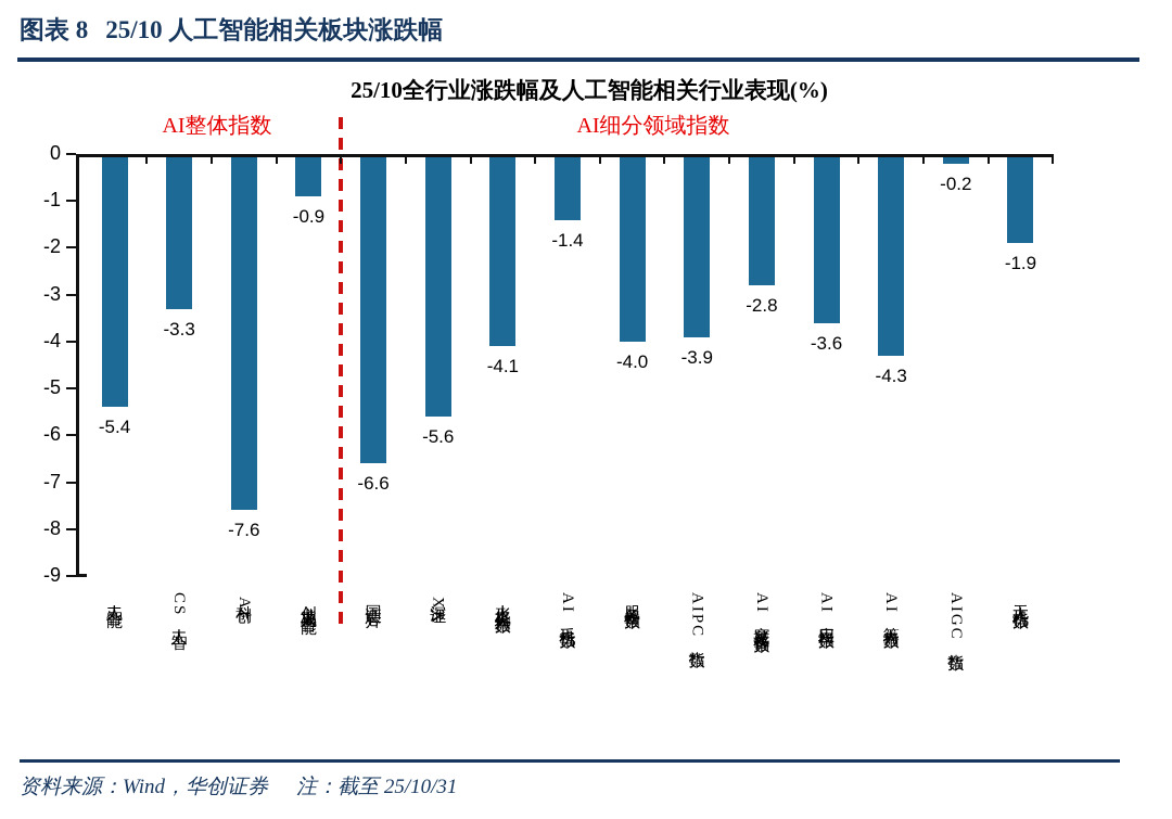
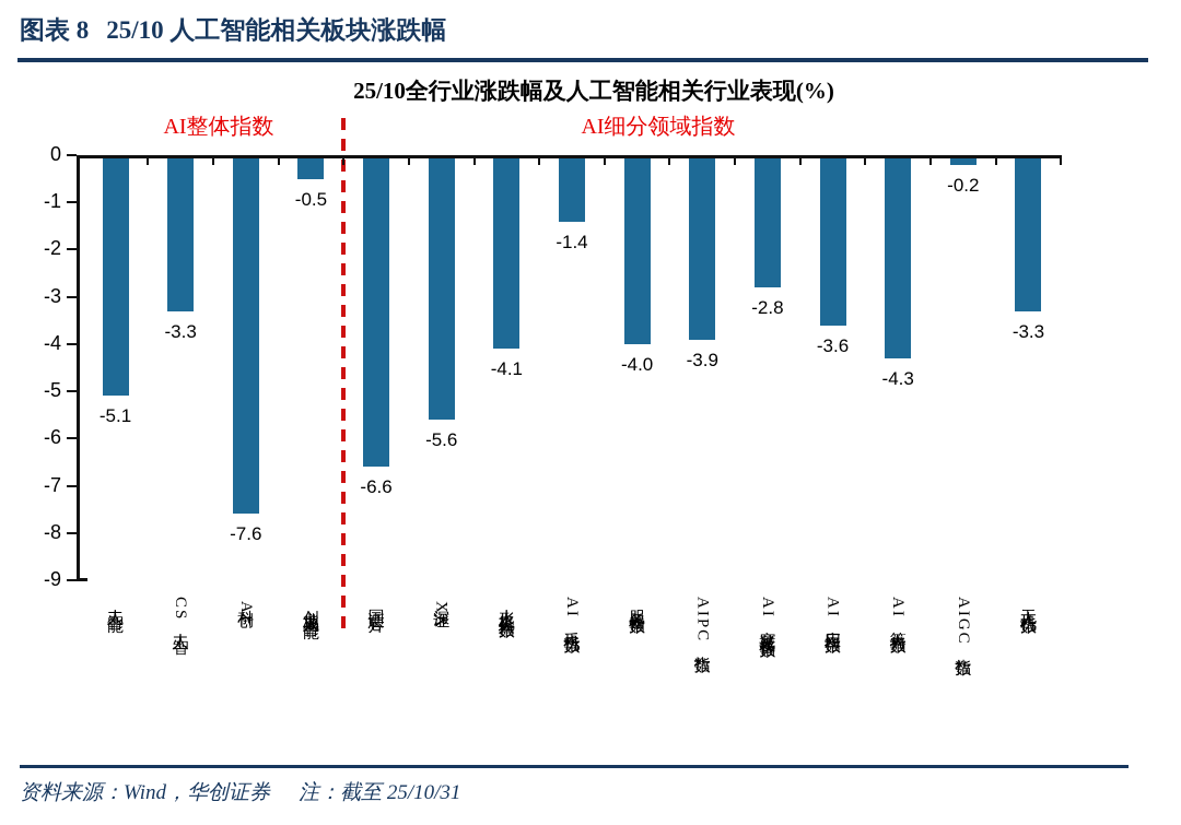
人工智能: -5.4 -> -5.1
创业板人工智能: -0.9 -> -0.5
无人机指数: -1.9 -> -3.3
